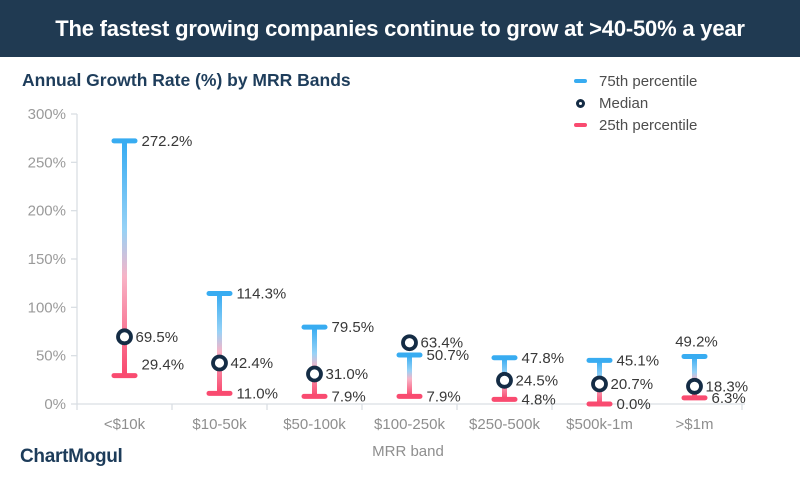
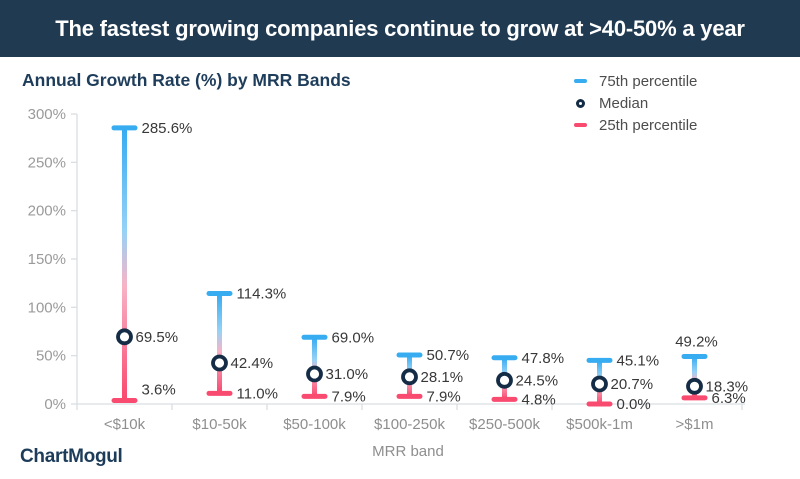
75th percentile/<$10k: 272.2% -> 285.6%
25th percentile/<$10k: 29.4% -> 3.6%
75th percentile/$50-100k: 79.5% -> 69.0%
Median/$100-250k: 63.4% -> 28.1%
